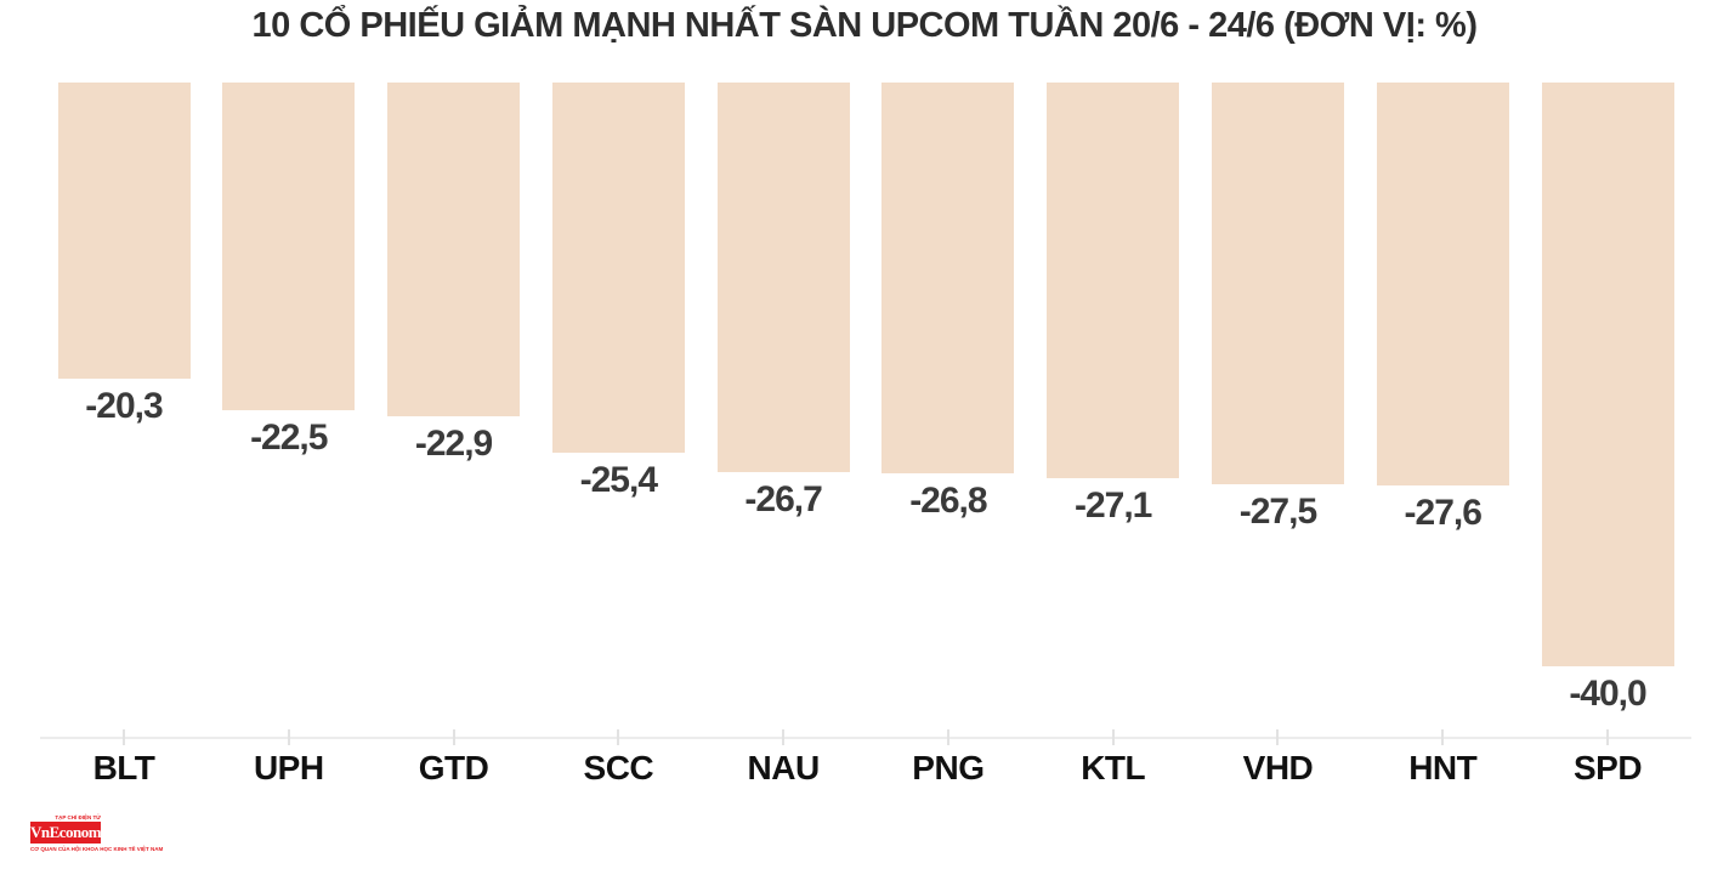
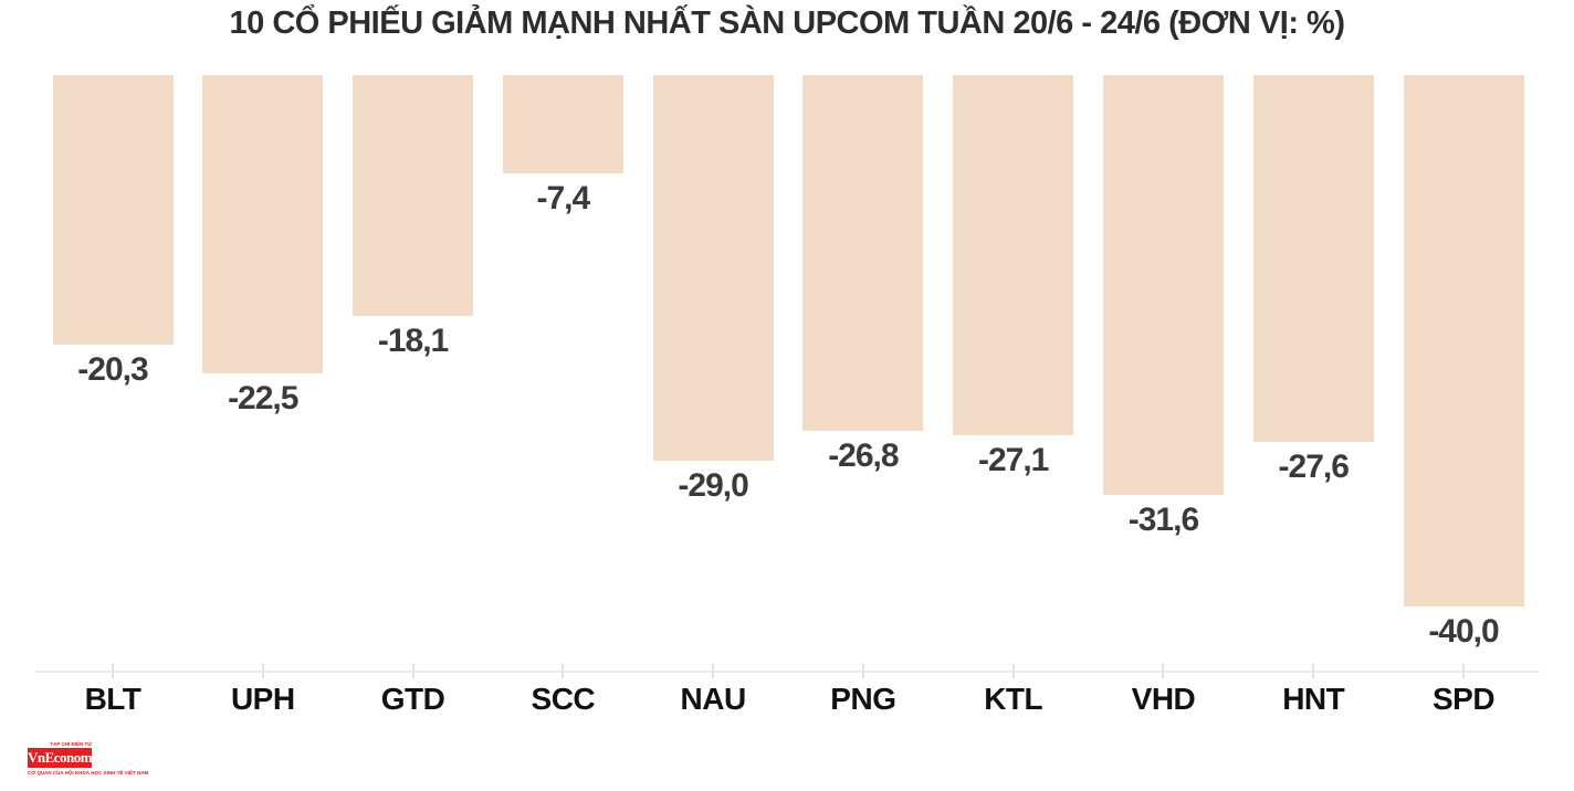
GTD: -22,9 -> -18,1
SCC: -25,4 -> -7,4
NAU: -26,7 -> -29,0
VHD: -27,5 -> -31,6
